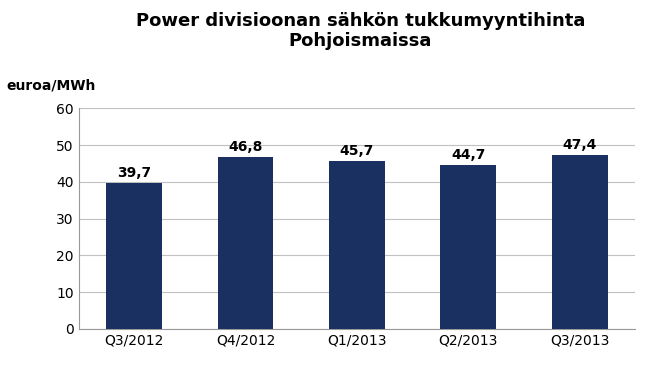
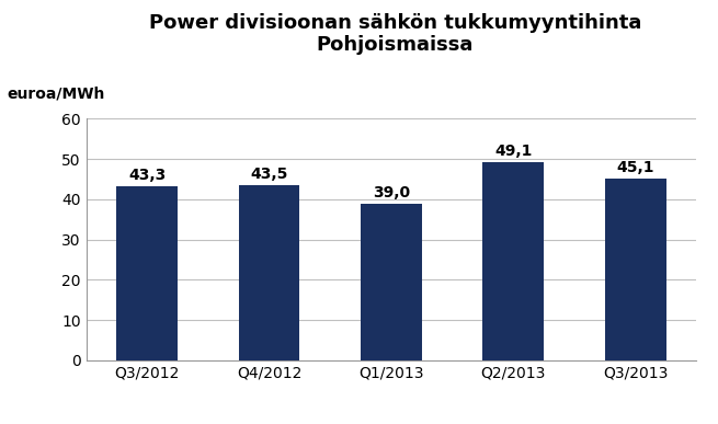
Q3/2012: 39,7 -> 43,3
Q4/2012: 46,8 -> 43,5
Q1/2013: 45,7 -> 39,0
Q2/2013: 44,7 -> 49,1
Q3/2013: 47,4 -> 45,1
